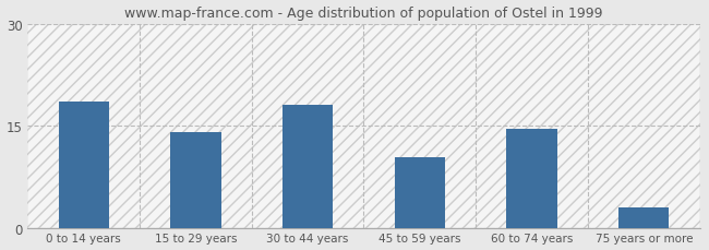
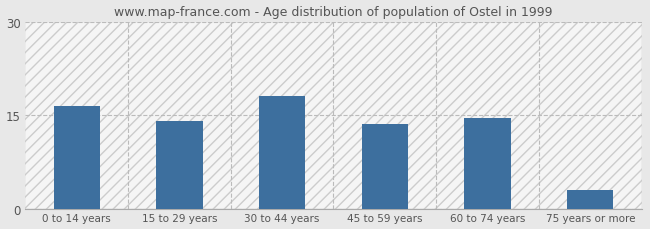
0 to 14 years: 18.6 -> 16.5
45 to 59 years: 10.4 -> 13.5
